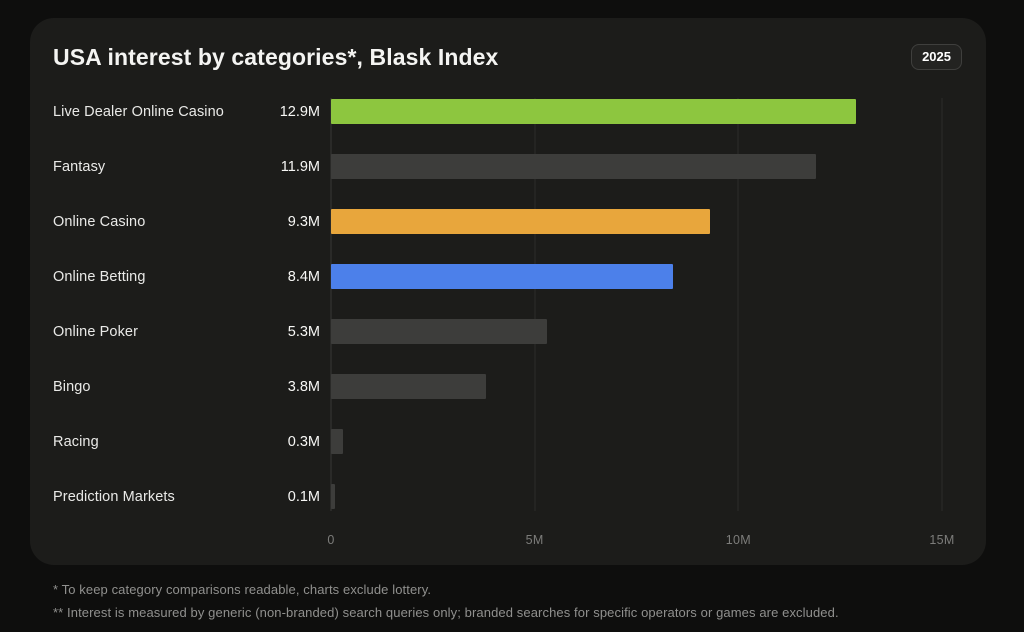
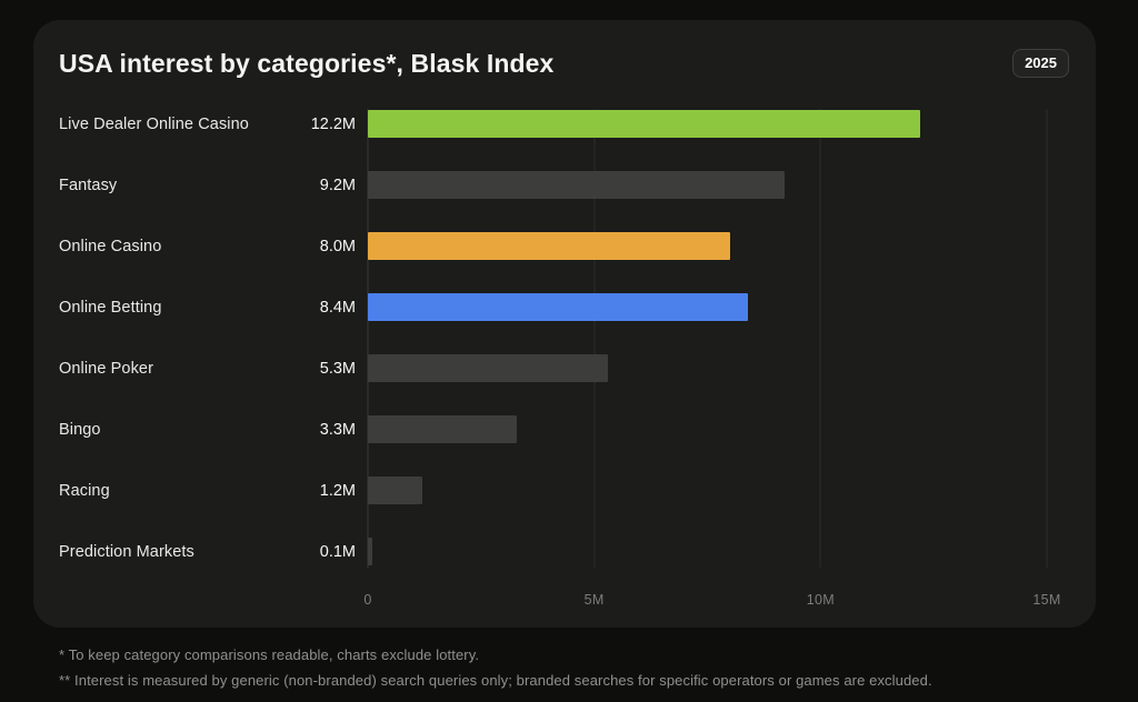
Live Dealer Online Casino: 12.9M -> 12.2M
Fantasy: 11.9M -> 9.2M
Online Casino: 9.3M -> 8.0M
Bingo: 3.8M -> 3.3M
Racing: 0.3M -> 1.2M
